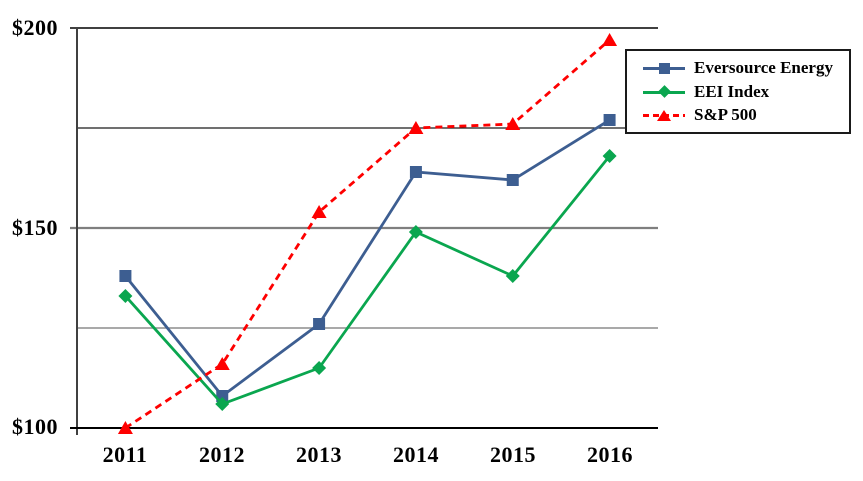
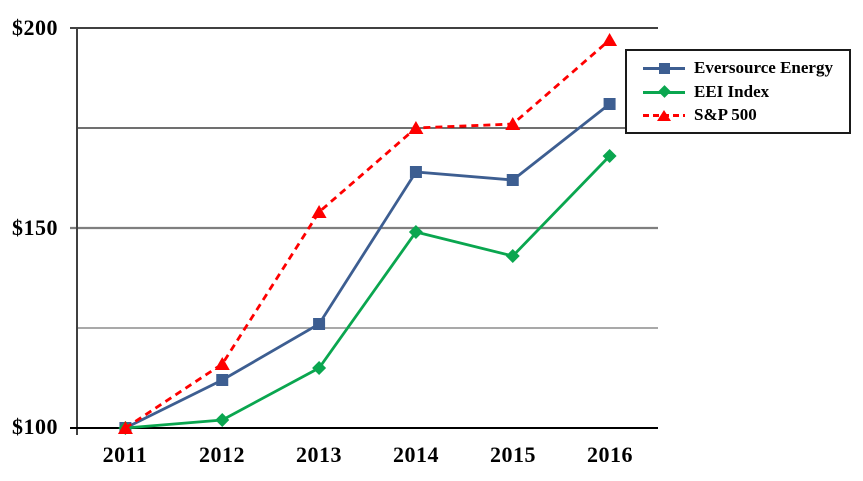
Eversource Energy/2011: $138 -> $100
EEI Index/2011: $133 -> $100
Eversource Energy/2012: $108 -> $112
EEI Index/2012: $106 -> $102
EEI Index/2015: $138 -> $143
Eversource Energy/2016: $177 -> $181
